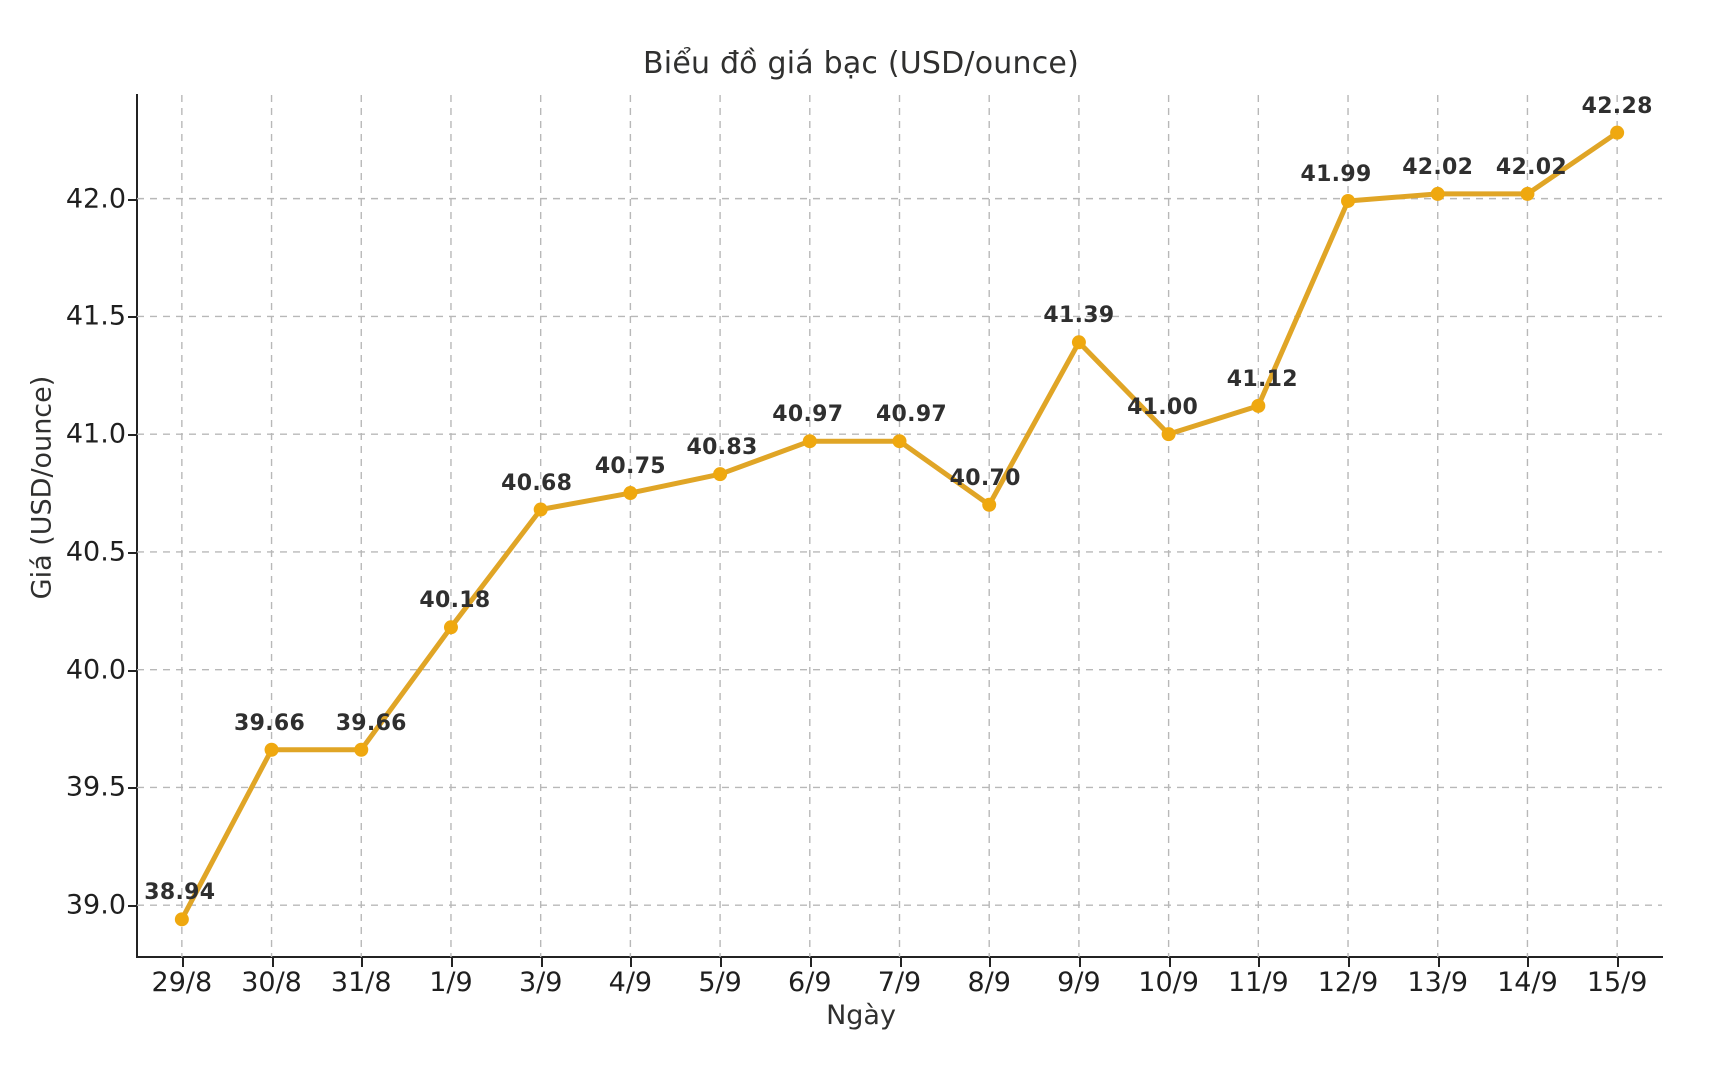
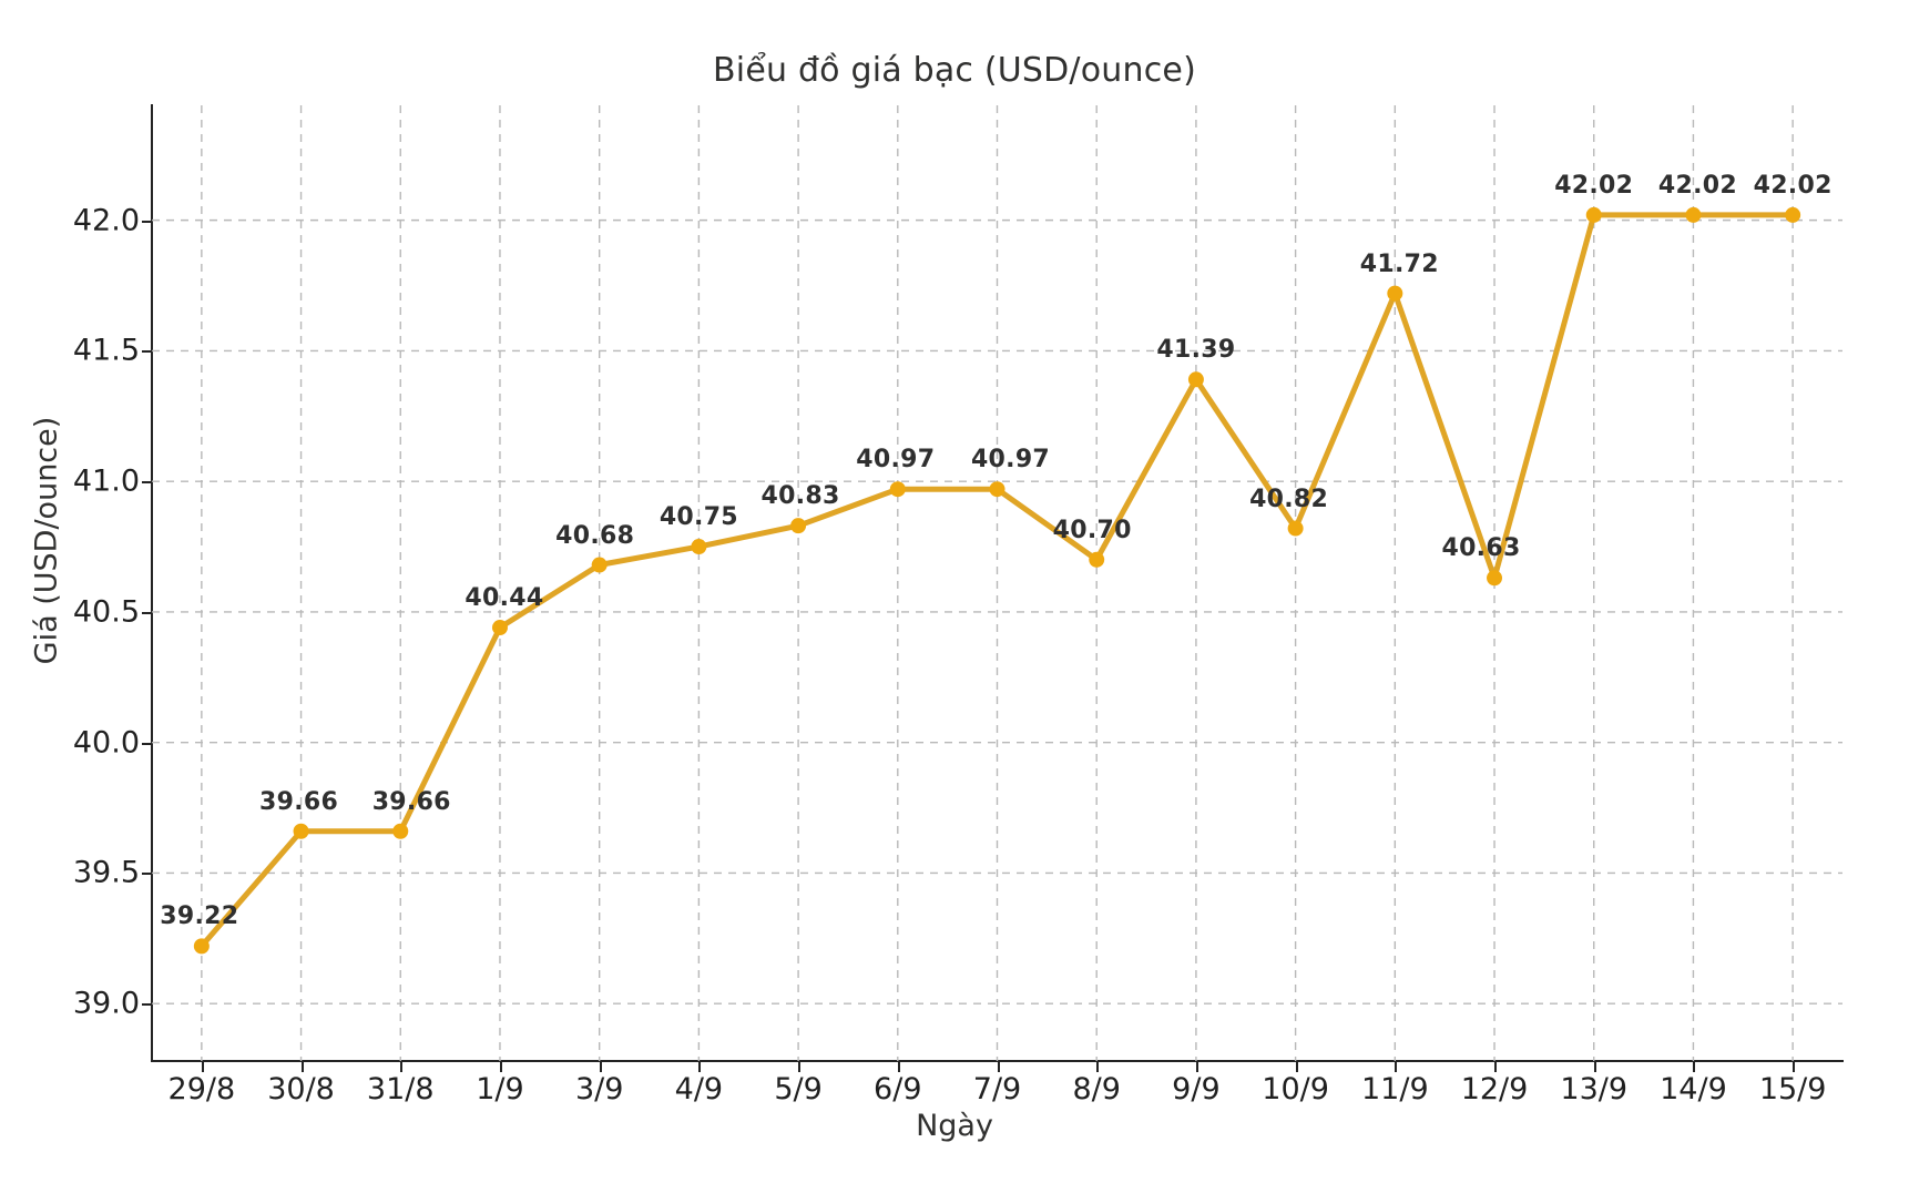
29/8: 38.94 -> 39.22
1/9: 40.18 -> 40.44
10/9: 41.00 -> 40.82
11/9: 41.12 -> 41.72
12/9: 41.99 -> 40.63
15/9: 42.28 -> 42.02
